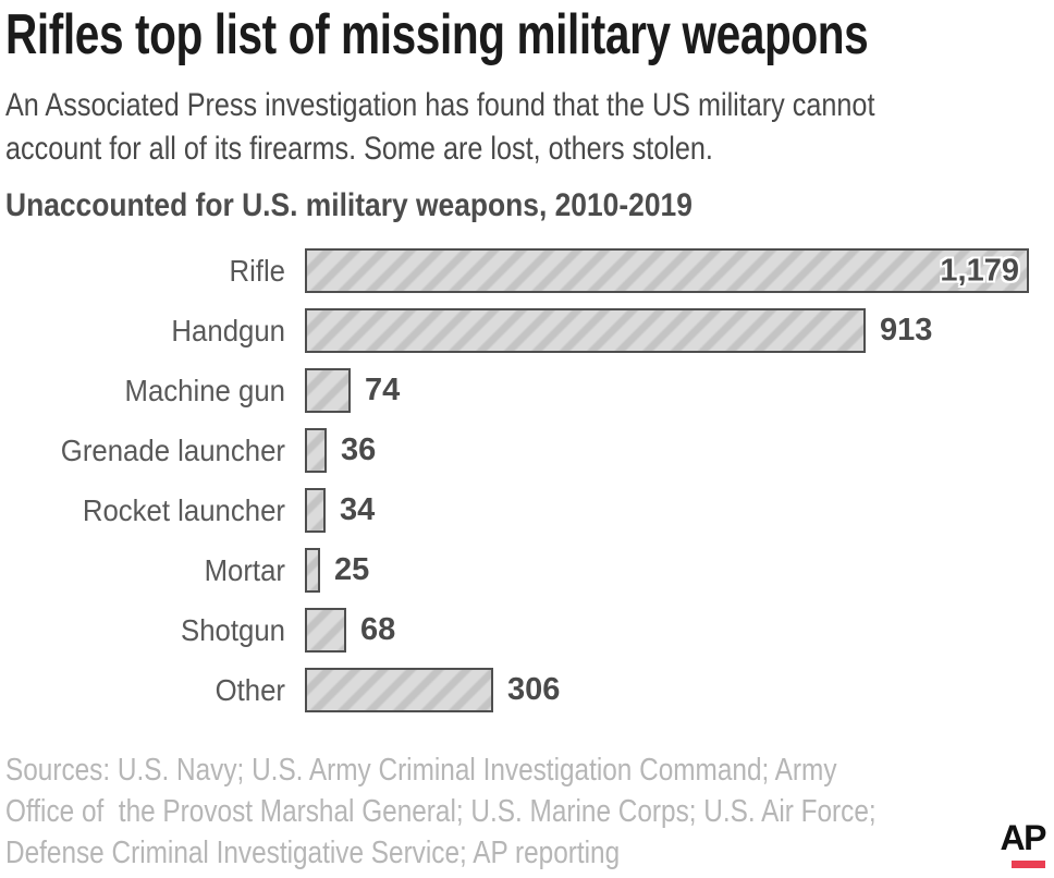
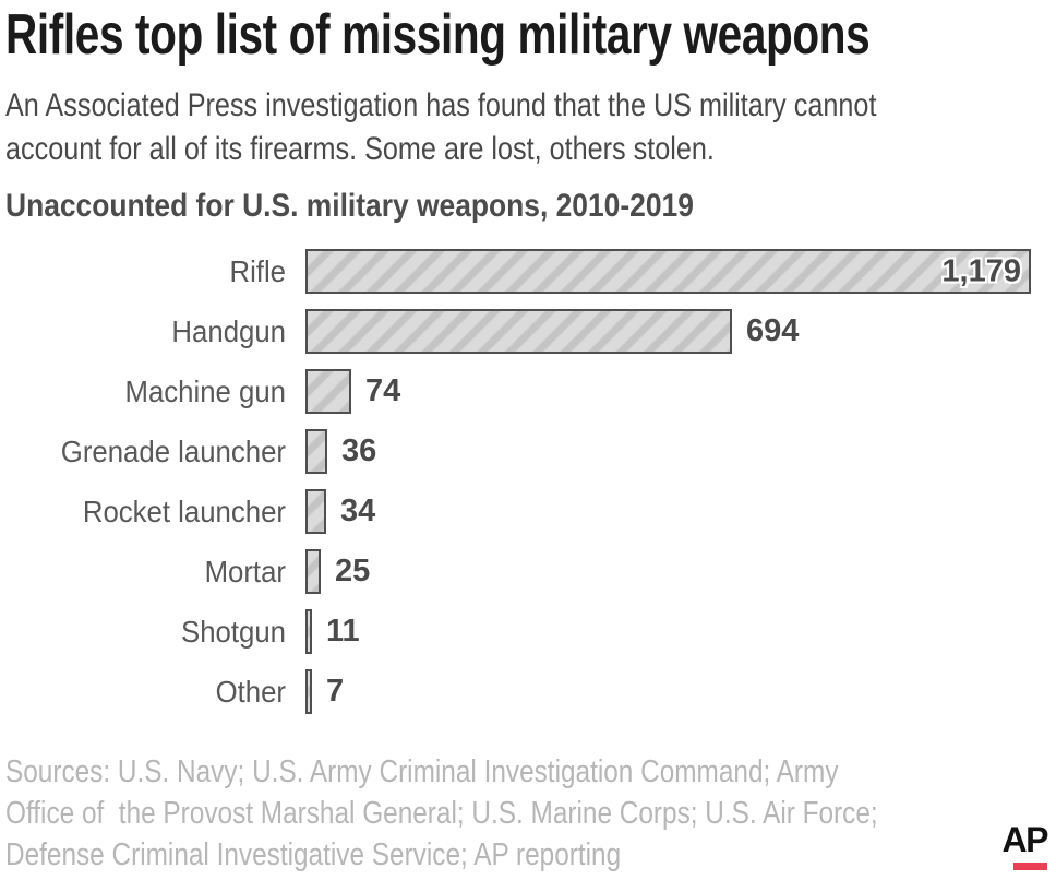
Handgun: 913 -> 694
Shotgun: 68 -> 11
Other: 306 -> 7
